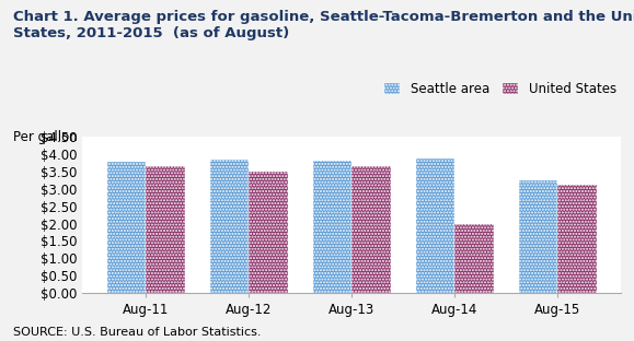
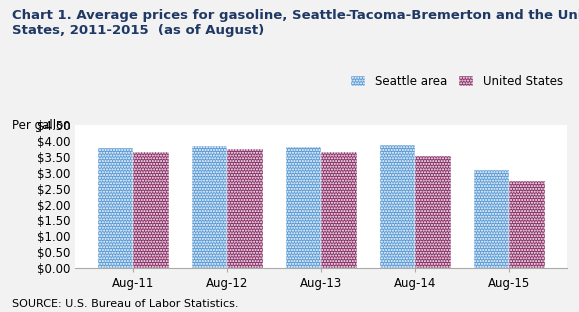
United States/Aug-12: $3.50 -> $3.74
United States/Aug-14: $2.00 -> $3.53
Seattle area/Aug-15: $3.25 -> $3.09
United States/Aug-15: $3.10 -> $2.74
